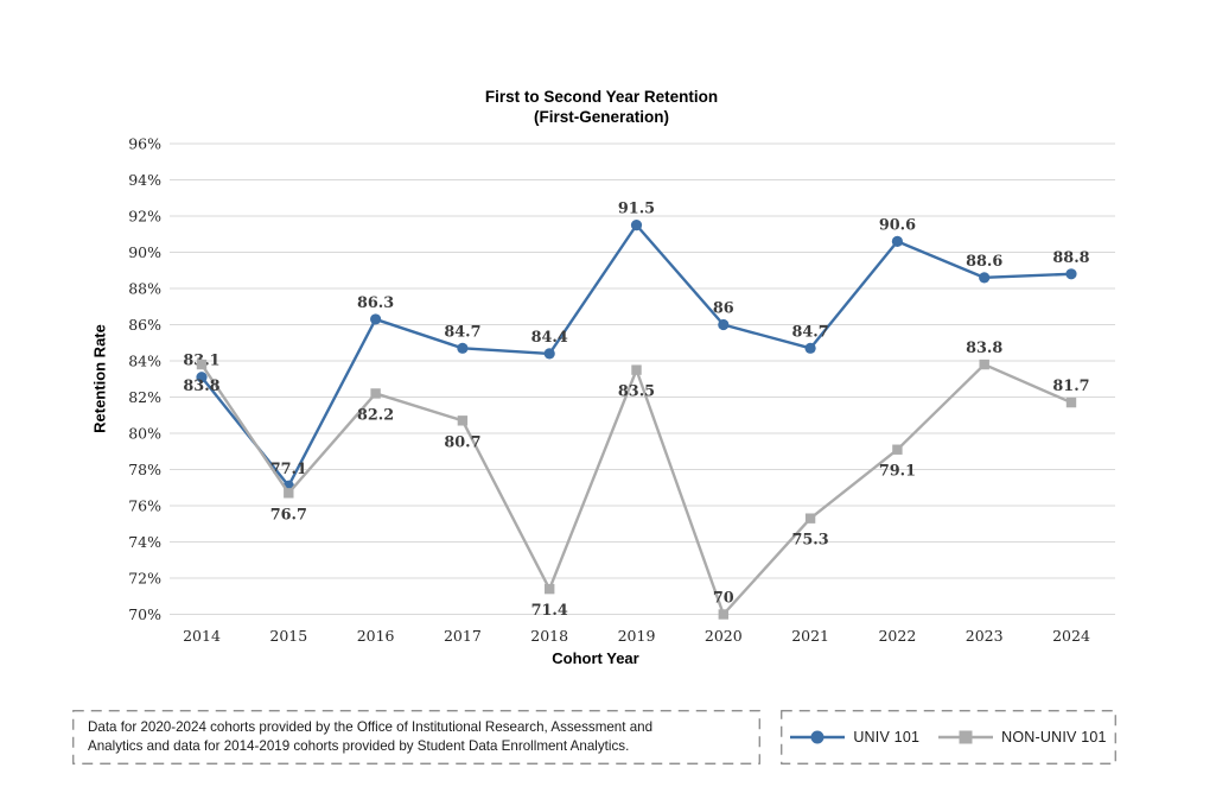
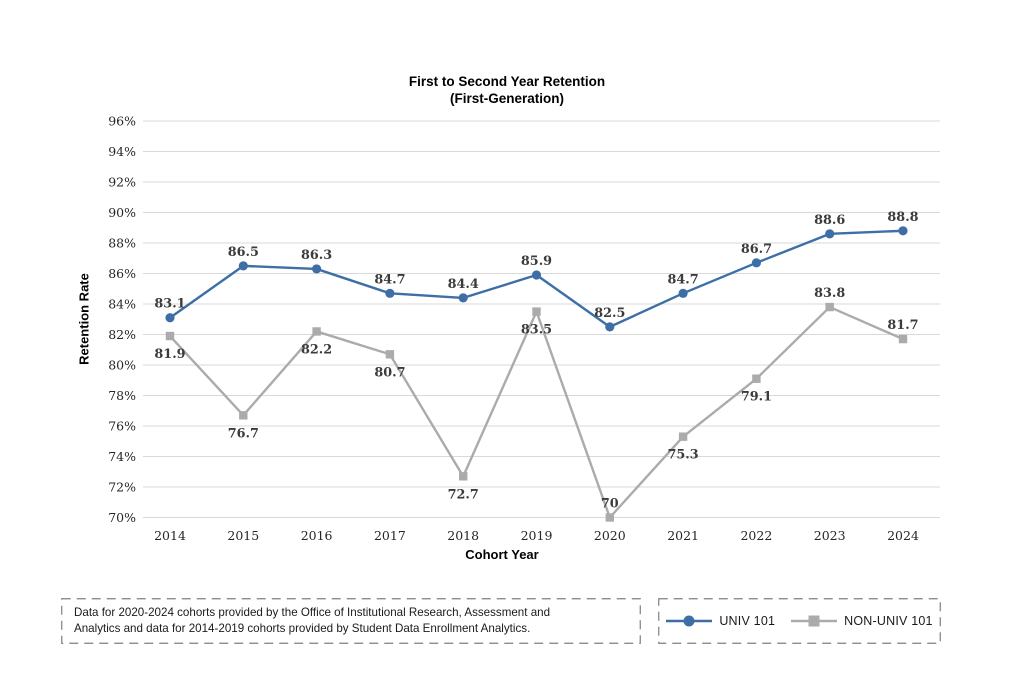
NON-UNIV 101/2014: 83.8 -> 81.9
UNIV 101/2015: 77.1 -> 86.5
NON-UNIV 101/2018: 71.4 -> 72.7
UNIV 101/2019: 91.5 -> 85.9
UNIV 101/2020: 86 -> 82.5
UNIV 101/2022: 90.6 -> 86.7
